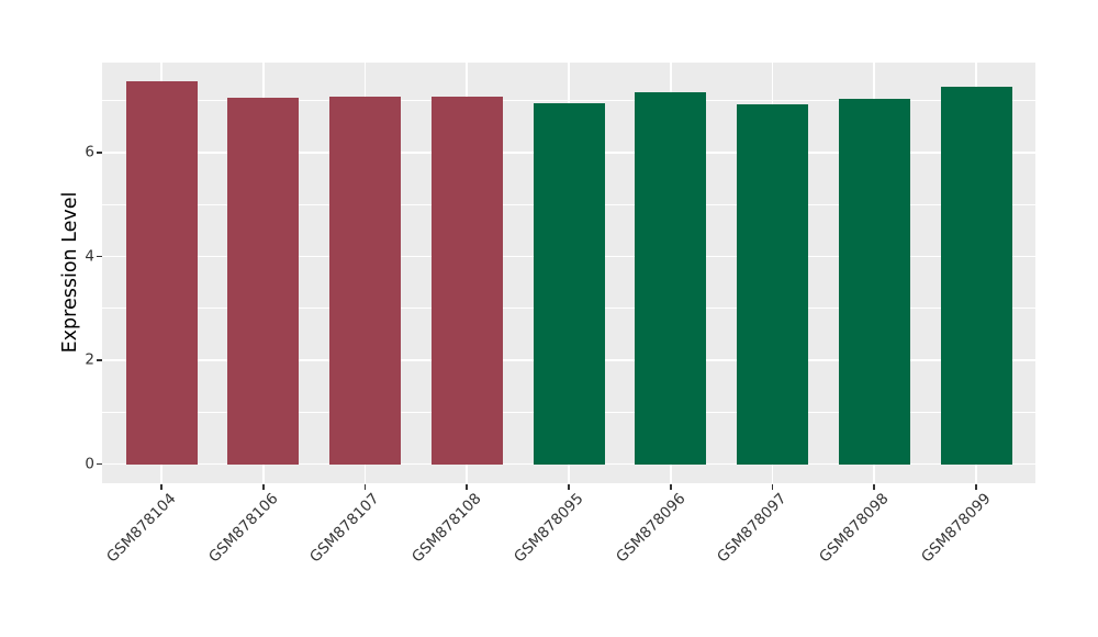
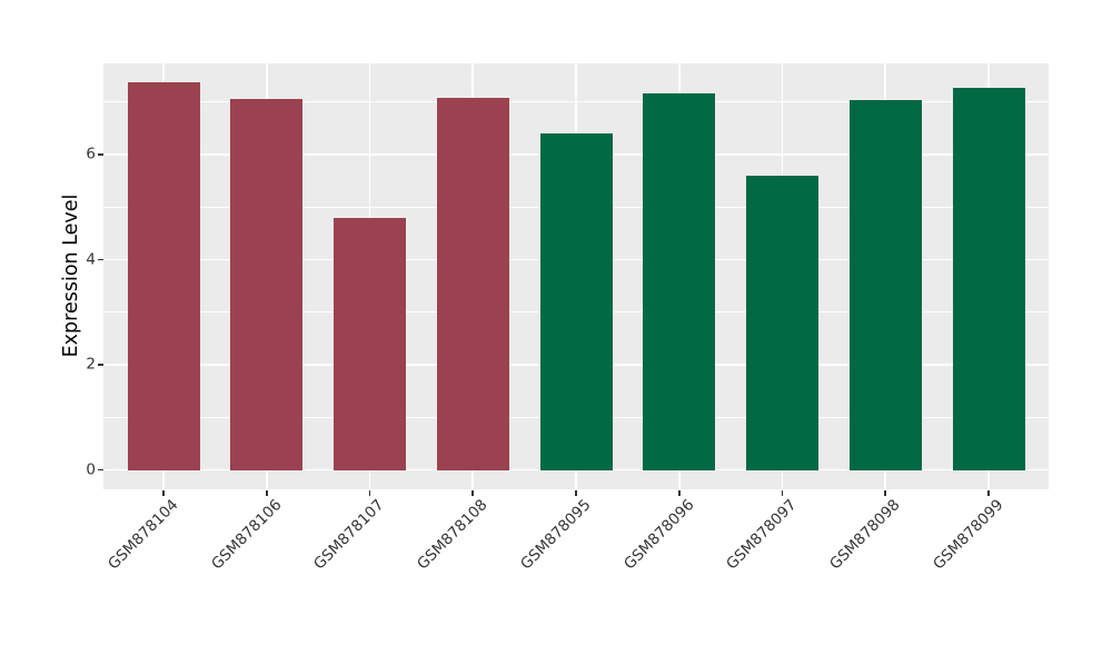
GSM878107: 7.1 -> 4.8
GSM878095: 7.0 -> 6.4
GSM878097: 6.9 -> 5.6
